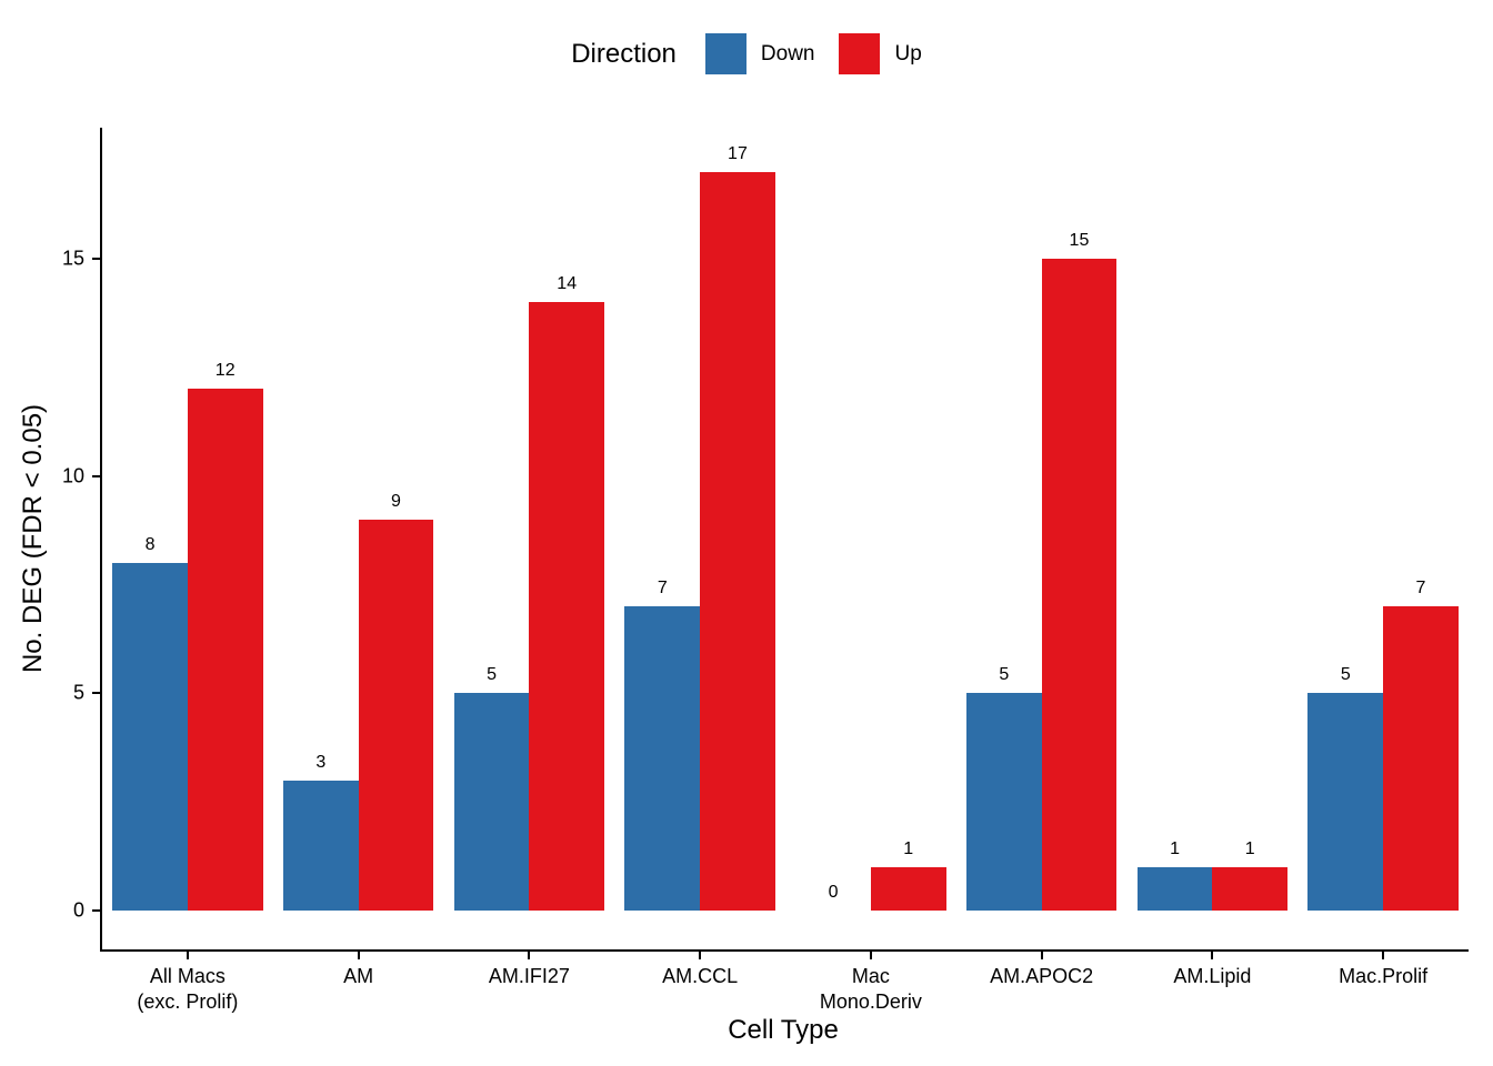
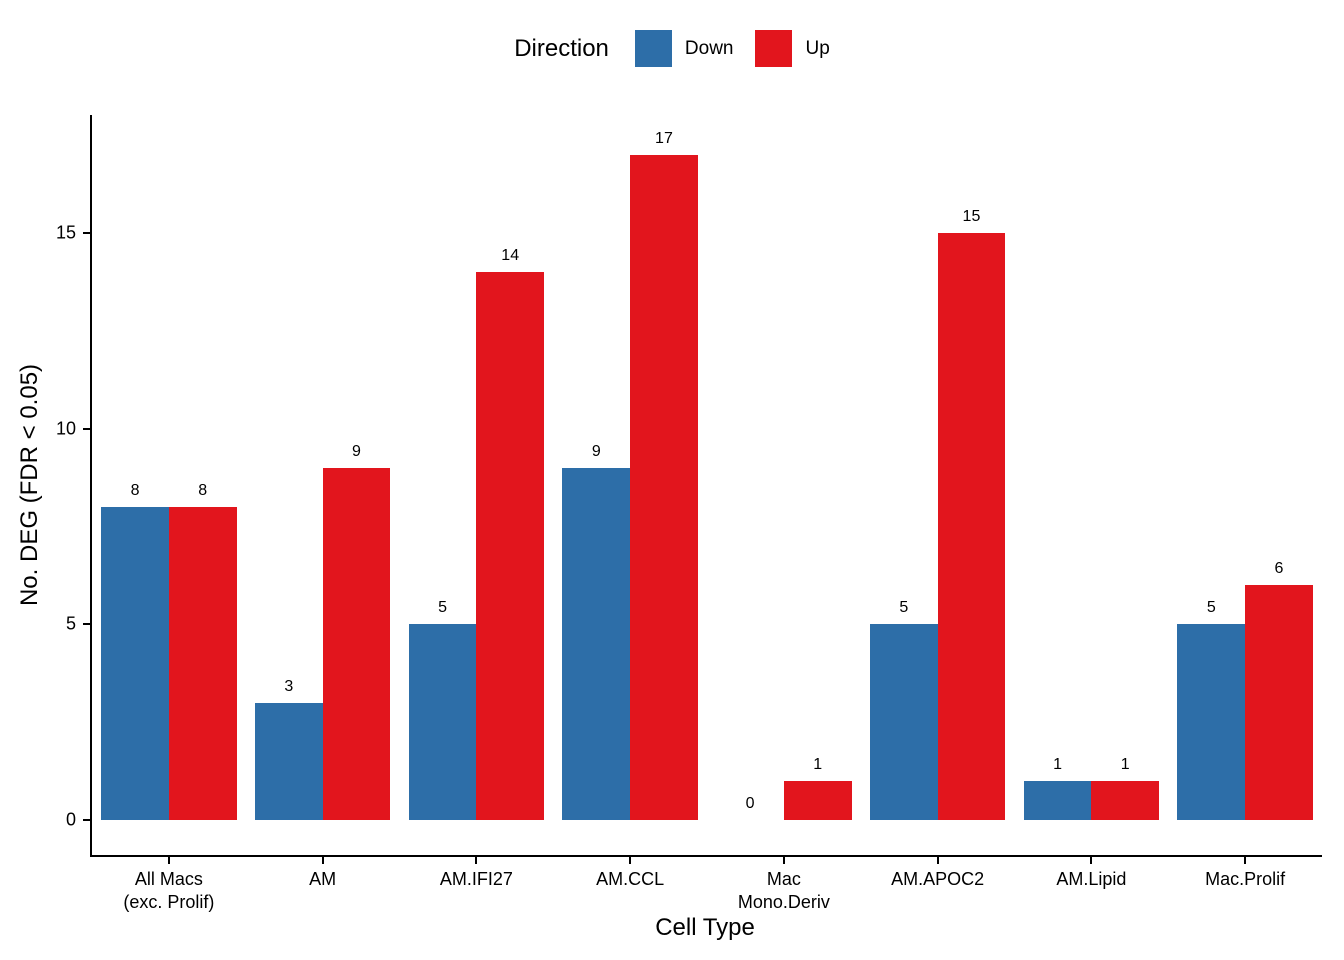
Up/All Macs (exc. Prolif): 12 -> 8
Down/AM.CCL: 7 -> 9
Up/Mac.Prolif: 7 -> 6
